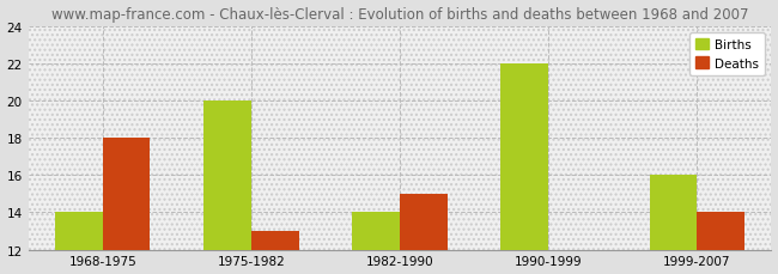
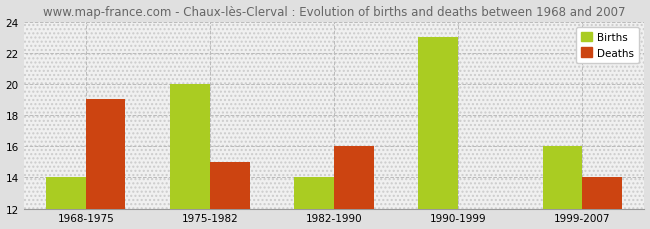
Deaths/1968-1975: 18 -> 19
Deaths/1975-1982: 13 -> 15
Deaths/1982-1990: 15 -> 16
Births/1990-1999: 22 -> 23
